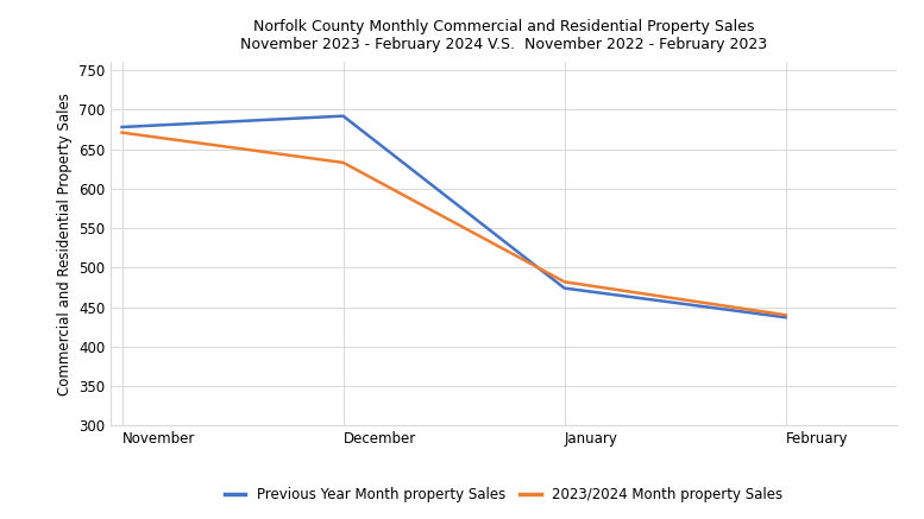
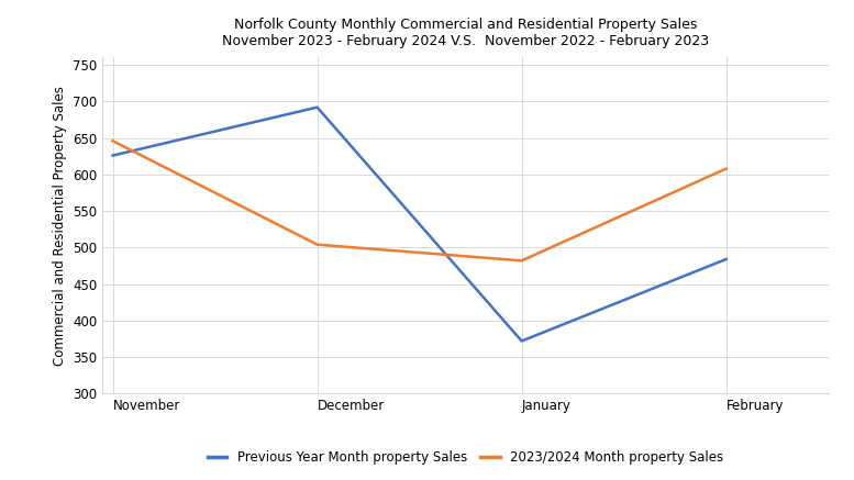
Previous Year Month property Sales/November: 678 -> 626
2023/2024 Month property Sales/November: 671 -> 646
2023/2024 Month property Sales/December: 633 -> 504
Previous Year Month property Sales/January: 474 -> 372
Previous Year Month property Sales/February: 437 -> 484
2023/2024 Month property Sales/February: 440 -> 608
